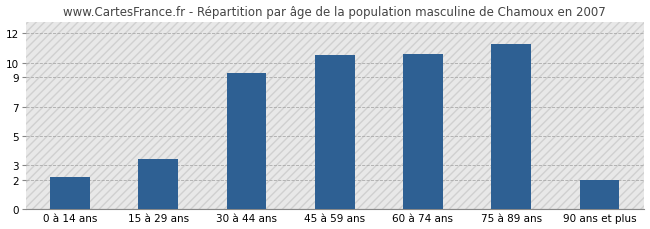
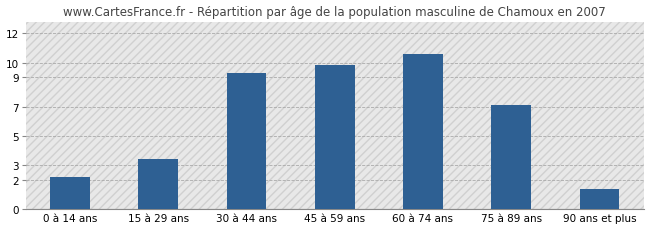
45 à 59 ans: 10.5 -> 9.8
75 à 89 ans: 11.3 -> 7.1
90 ans et plus: 2.0 -> 1.4
